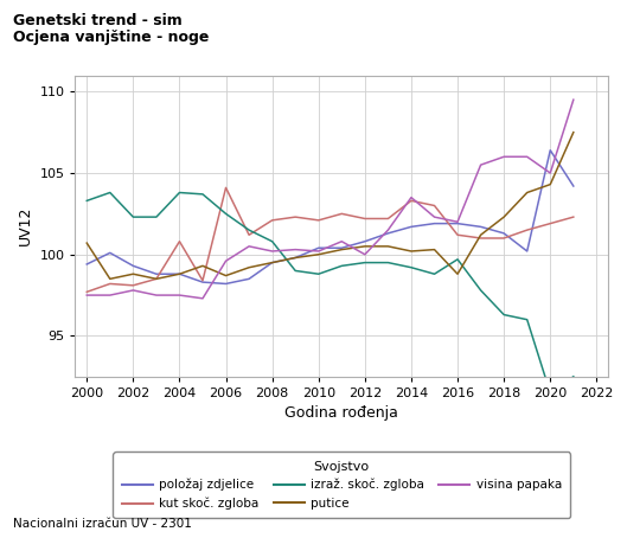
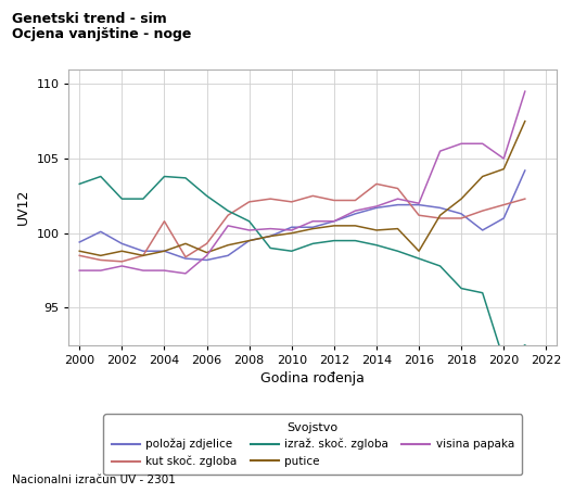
kut skoč. zgloba/2000: 97.7 -> 98.5
putice/2000: 100.7 -> 98.8
kut skoč. zgloba/2006: 104.1 -> 99.3
visina papaka/2006: 99.6 -> 98.5
visina papaka/2012: 100.0 -> 100.8
visina papaka/2014: 103.5 -> 101.8
izraž. skoč. zgloba/2016: 99.7 -> 98.3
položaj zdjelice/2020: 106.4 -> 101.0
